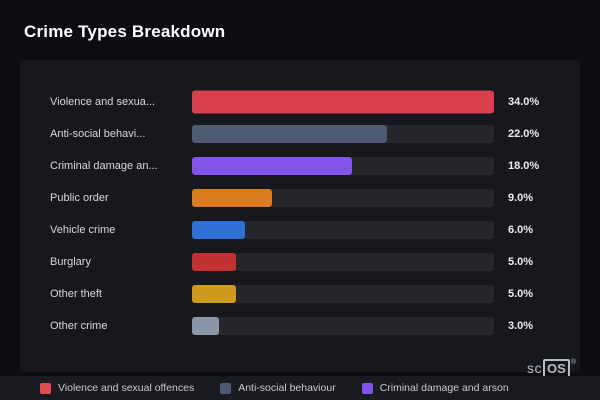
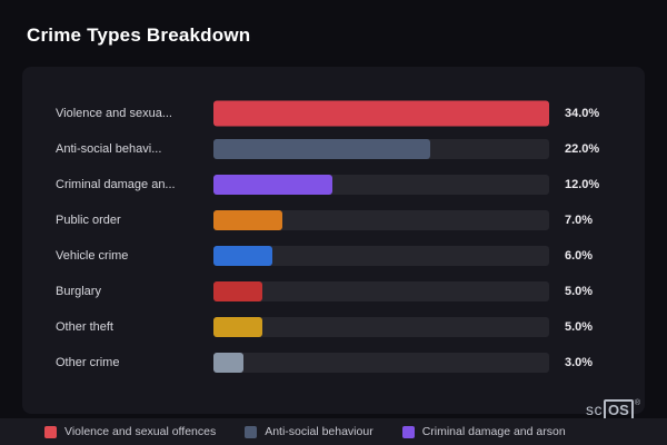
Criminal damage an...: 18.0% -> 12.0%
Public order: 9.0% -> 7.0%
